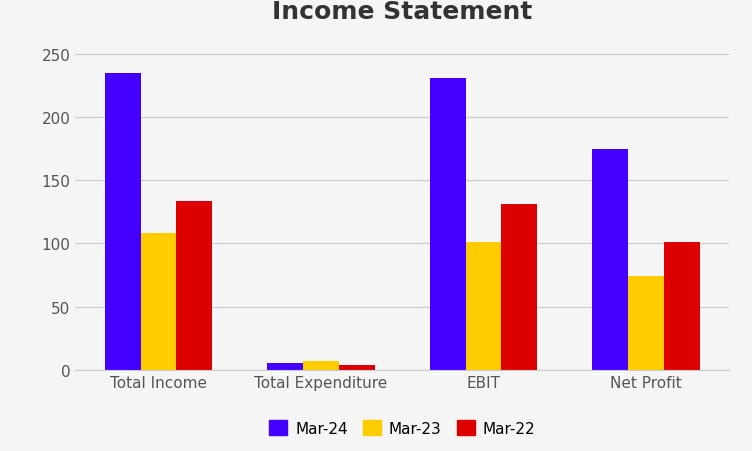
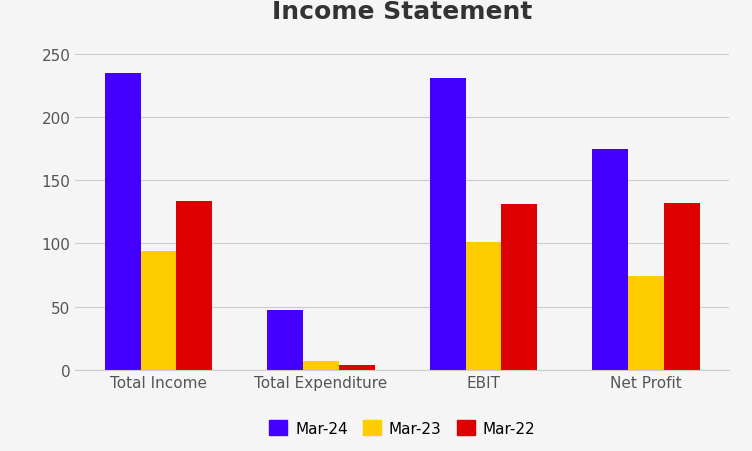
Mar-23/Total Income: 108 -> 94
Mar-24/Total Expenditure: 5 -> 47
Mar-22/Net Profit: 101 -> 132
